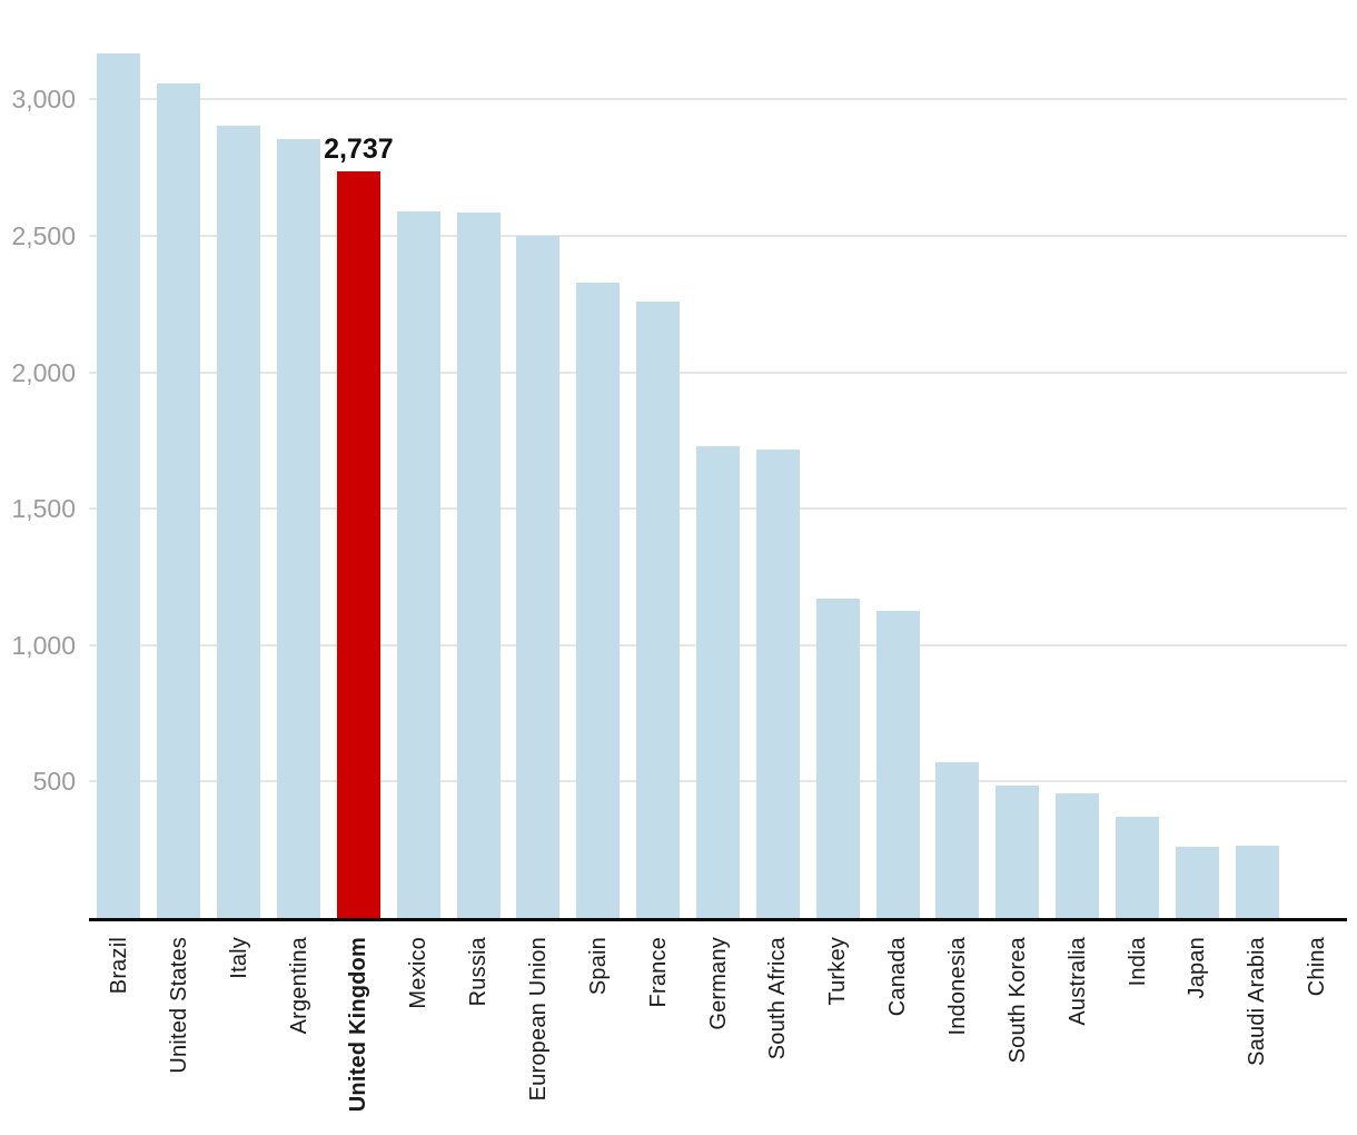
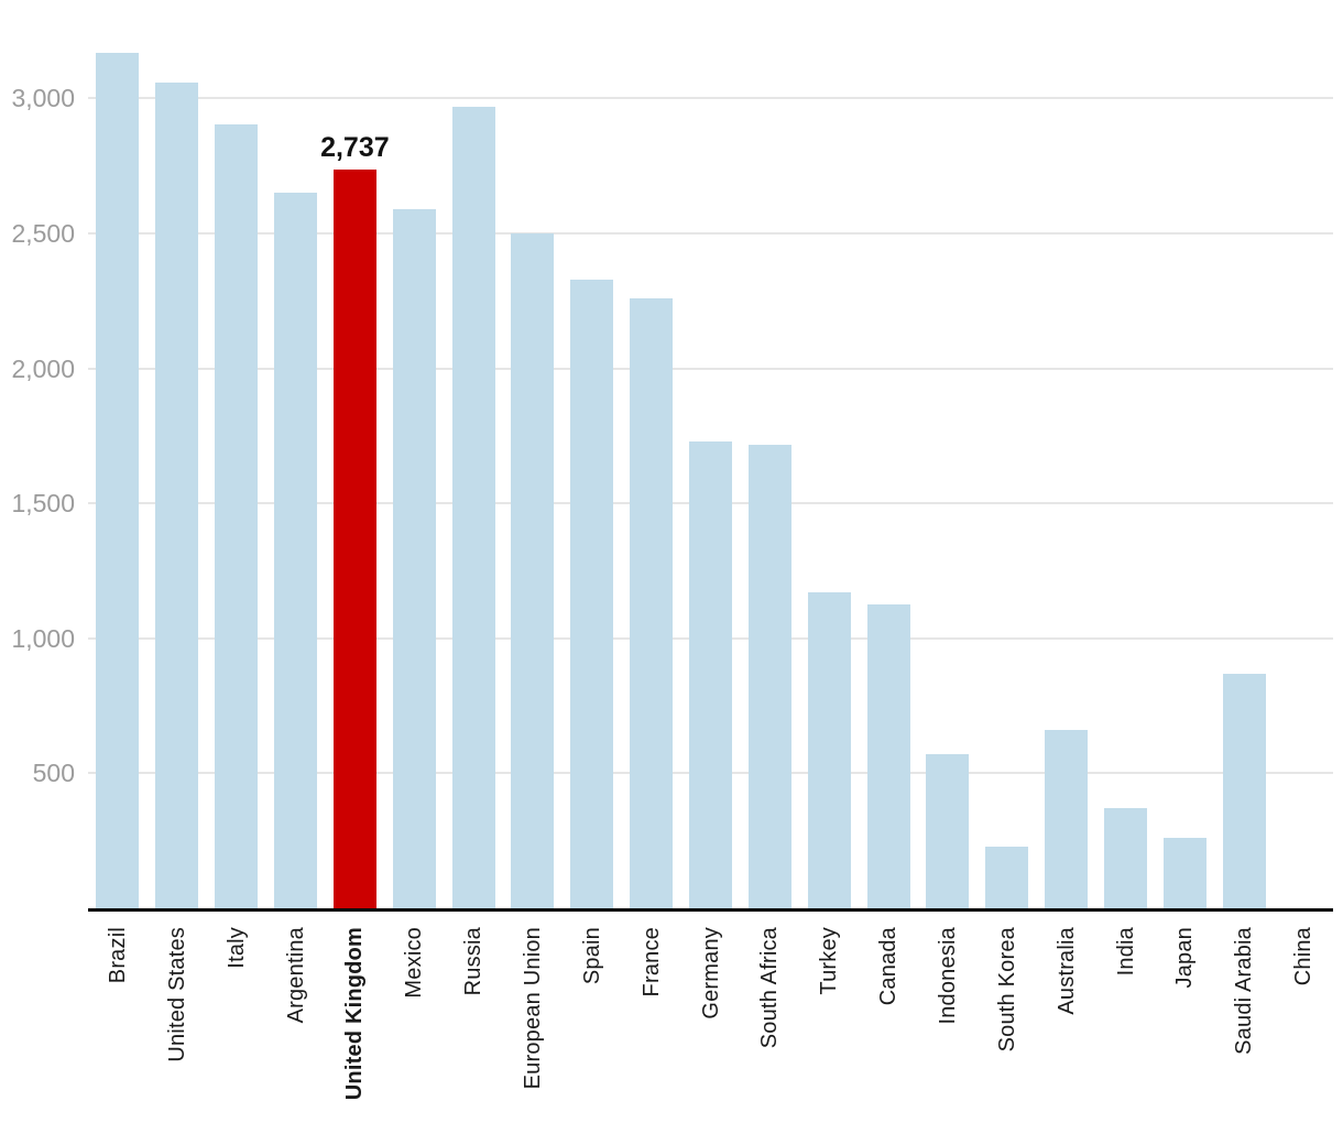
Argentina: 2860 -> 2650
Russia: 2580 -> 2970
South Korea: 480 -> 230
Australia: 460 -> 660
Saudi Arabia: 260 -> 870
